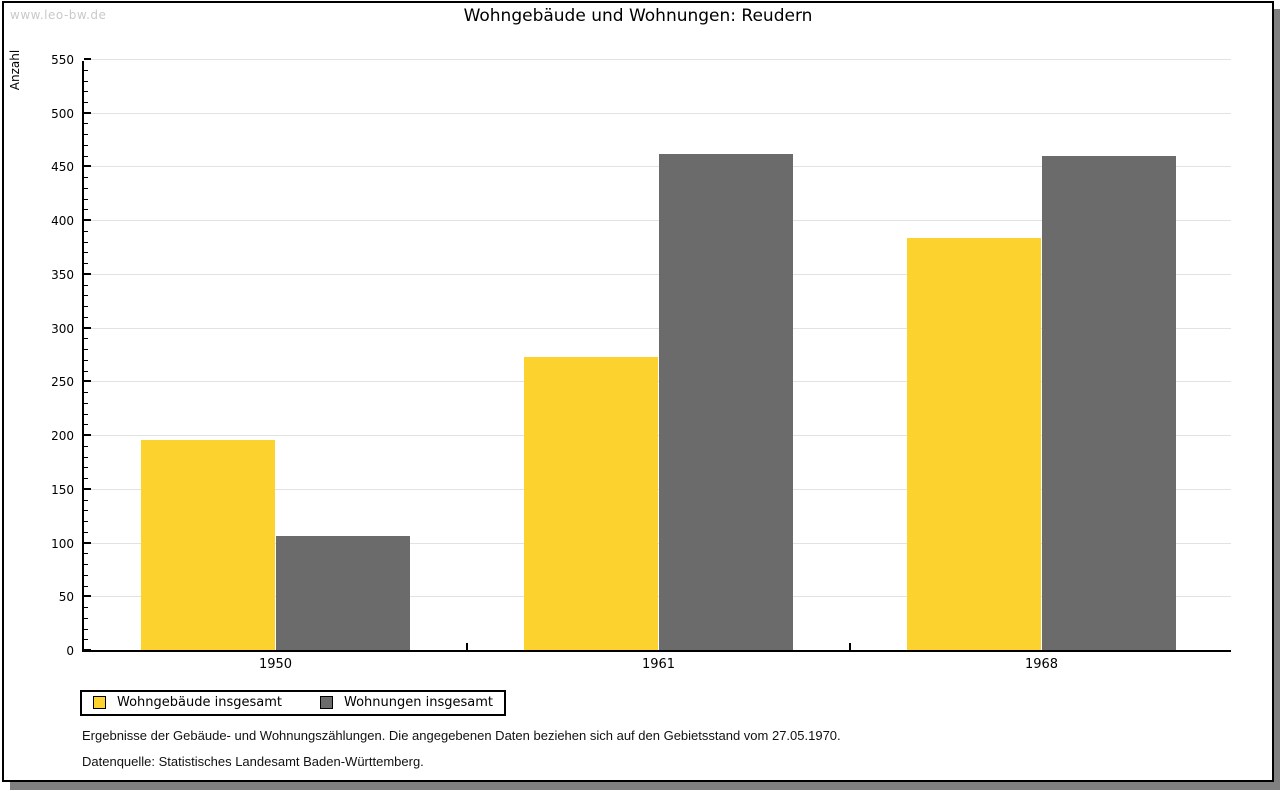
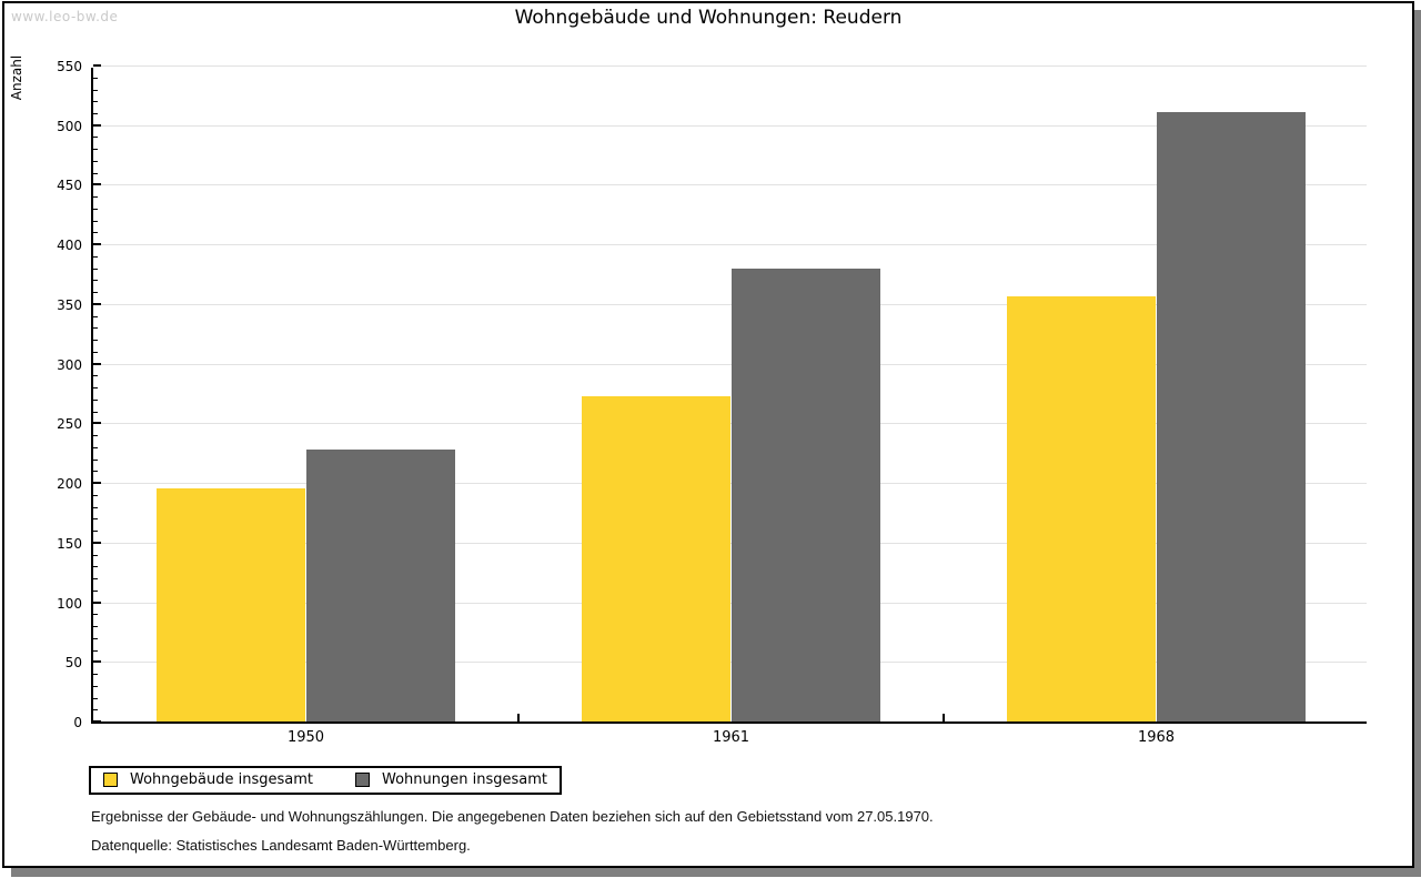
Wohnungen insgesamt/1950: 106 -> 228
Wohnungen insgesamt/1961: 462 -> 380
Wohngebäude insgesamt/1968: 383 -> 356
Wohnungen insgesamt/1968: 460 -> 511
